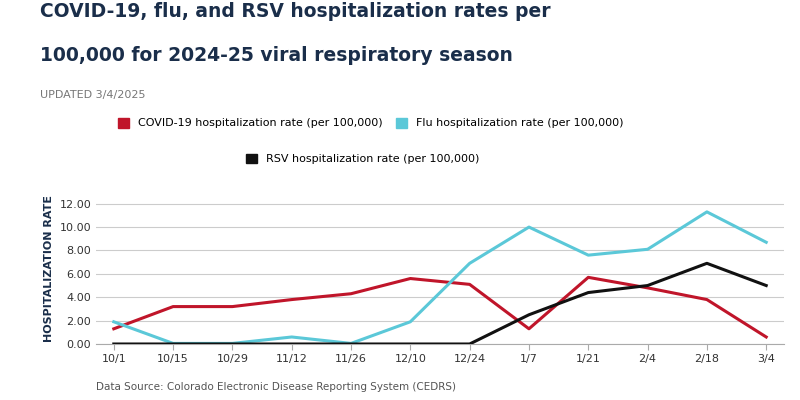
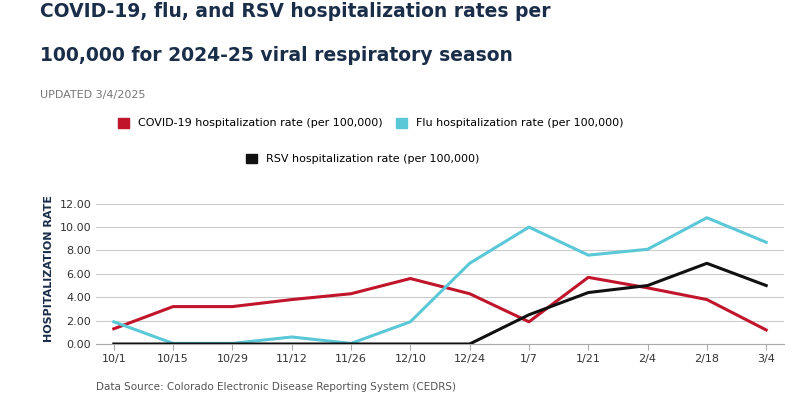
COVID-19 hospitalization rate (per 100,000)/12/24: 5.1 -> 4.3
COVID-19 hospitalization rate (per 100,000)/1/7: 1.3 -> 1.9
Flu hospitalization rate (per 100,000)/2/18: 11.3 -> 10.8
COVID-19 hospitalization rate (per 100,000)/3/4: 0.6 -> 1.2
